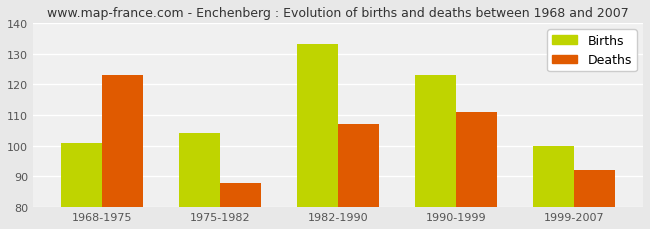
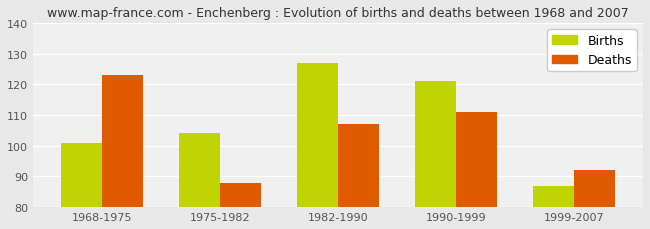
Births/1982-1990: 133 -> 127
Births/1990-1999: 123 -> 121
Births/1999-2007: 100 -> 87
